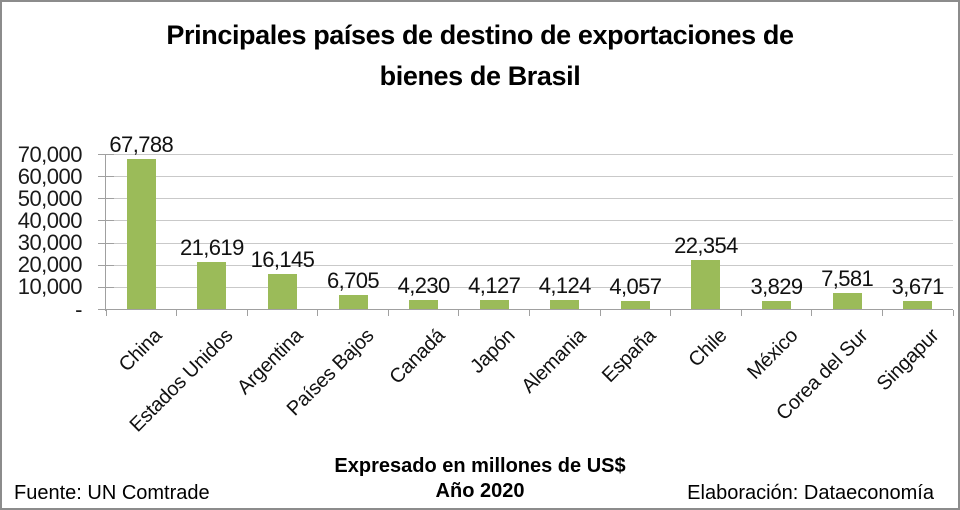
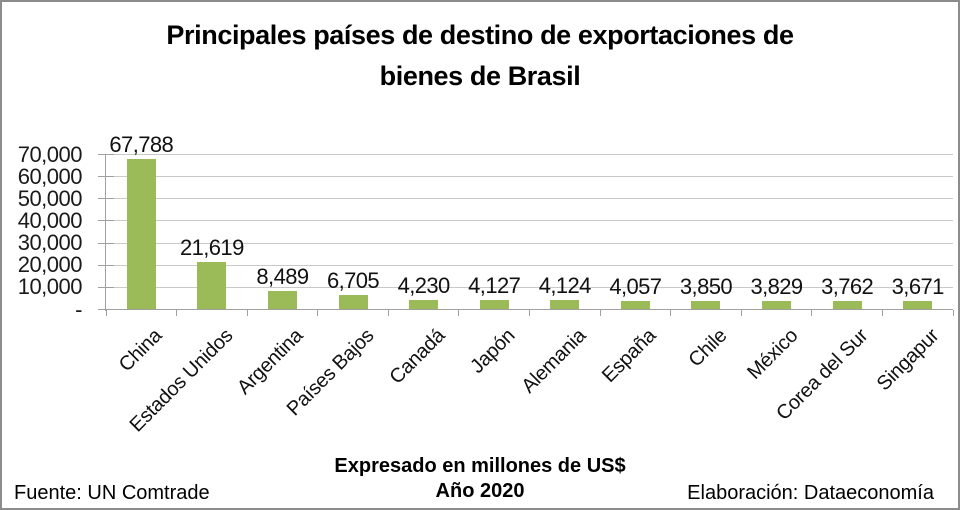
Argentina: 16,145 -> 8,489
Chile: 22,354 -> 3,850
Corea del Sur: 7,581 -> 3,762
